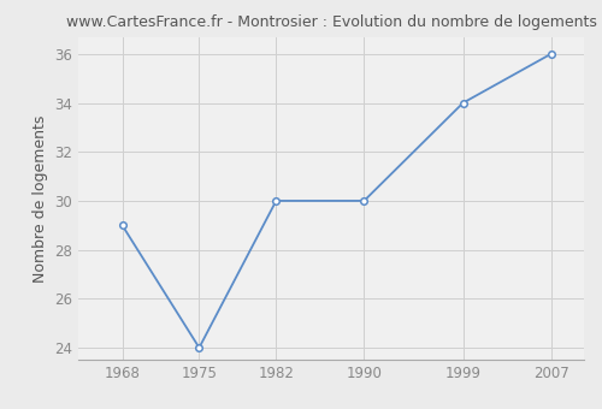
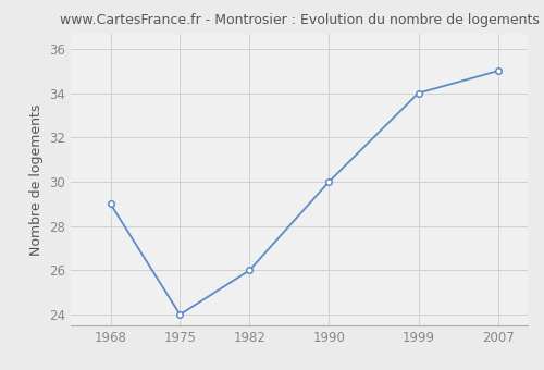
1982: 30 -> 26
2007: 36 -> 35
